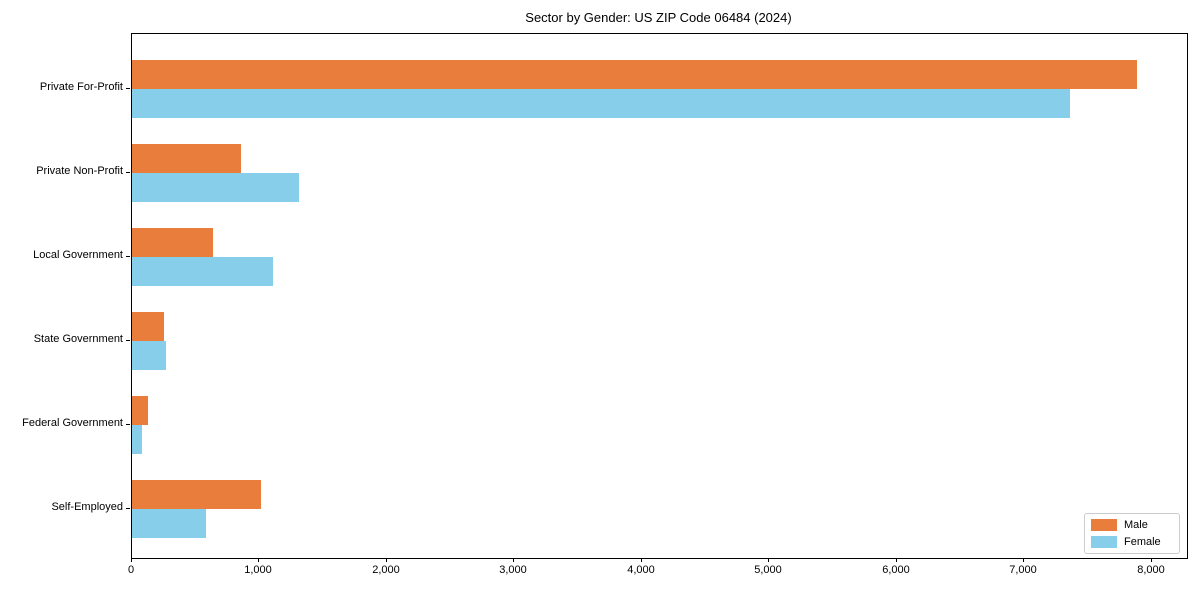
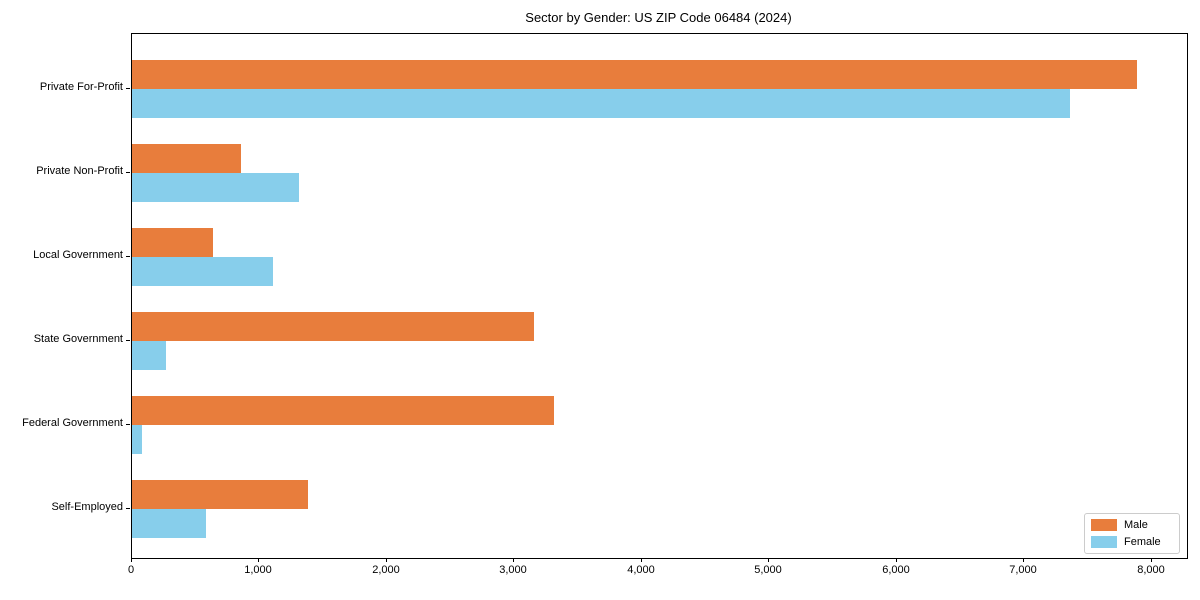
Male/State Government: 250 -> 3150
Male/Federal Government: 120 -> 3310
Male/Self-Employed: 1010 -> 1380
